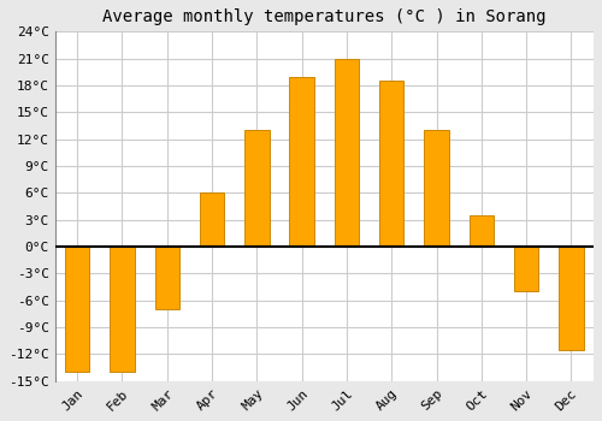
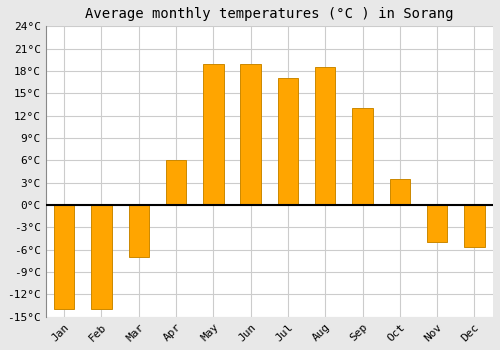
May: 13.0°C -> 19.0°C
Jul: 21.0°C -> 17.0°C
Dec: -11.5°C -> -5.6°C
